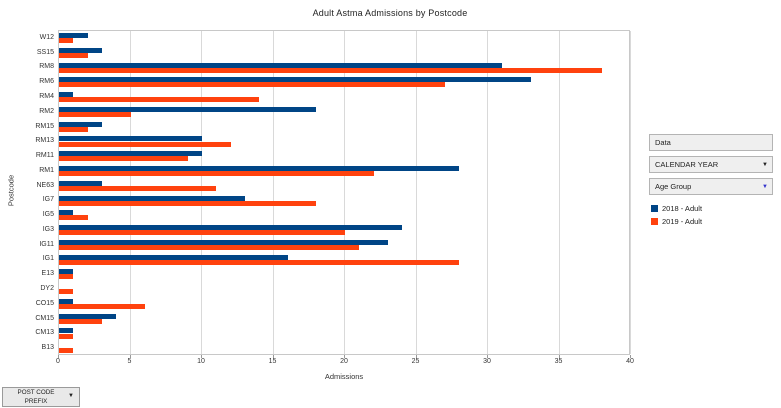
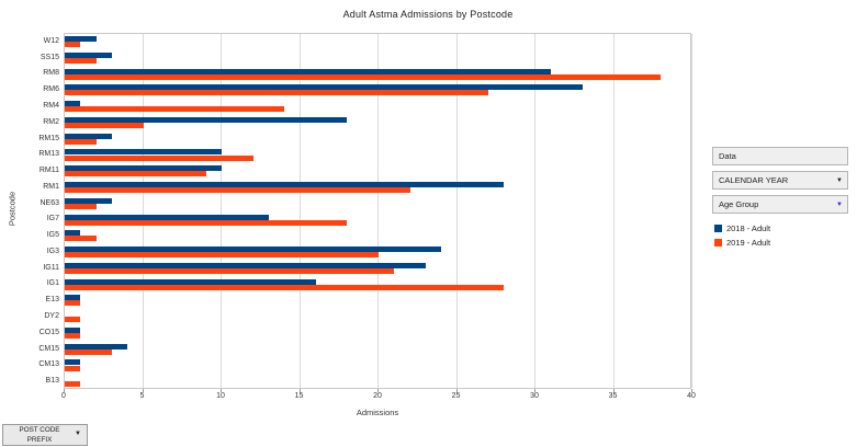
2019 - Adult/NE63: 11 -> 2
2019 - Adult/CO15: 6 -> 1
